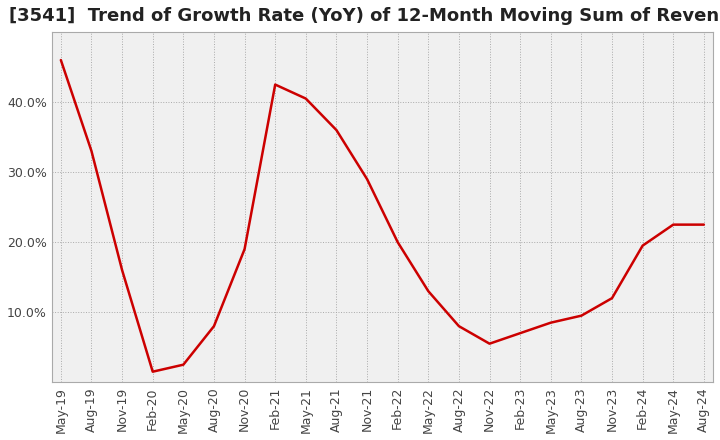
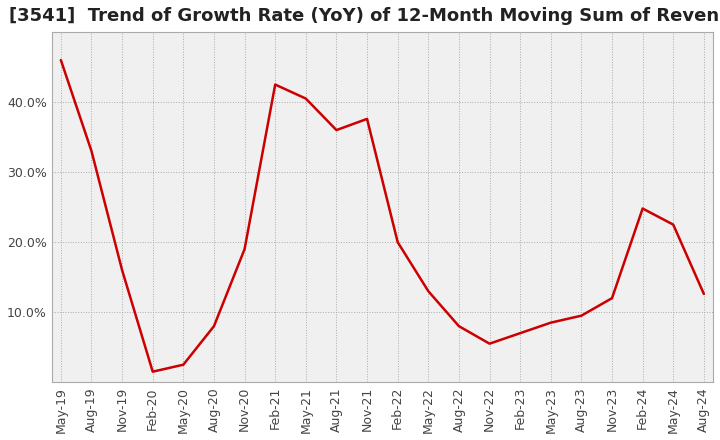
Nov-21: 29.0% -> 37.6%
Feb-24: 19.5% -> 24.8%
Aug-24: 22.5% -> 12.6%
